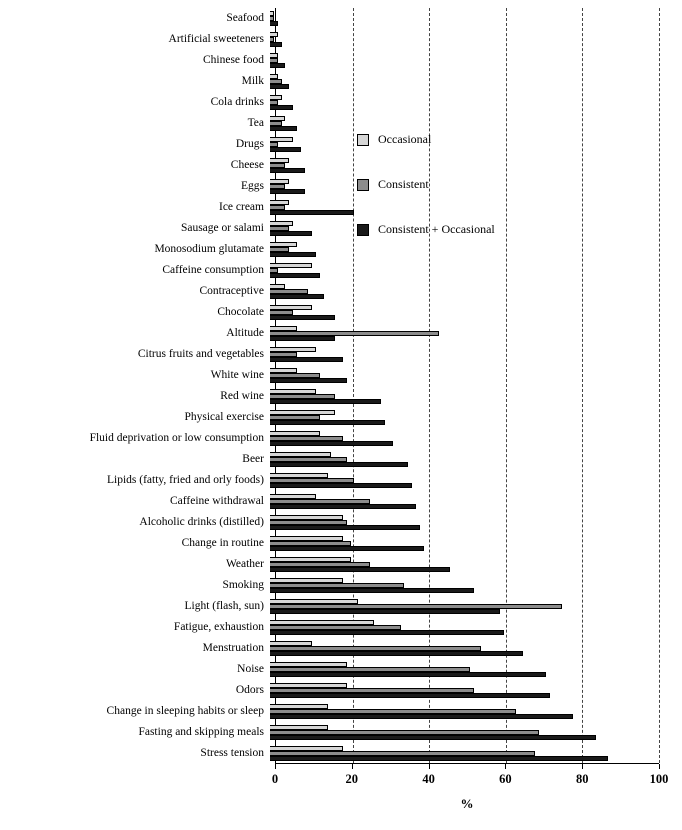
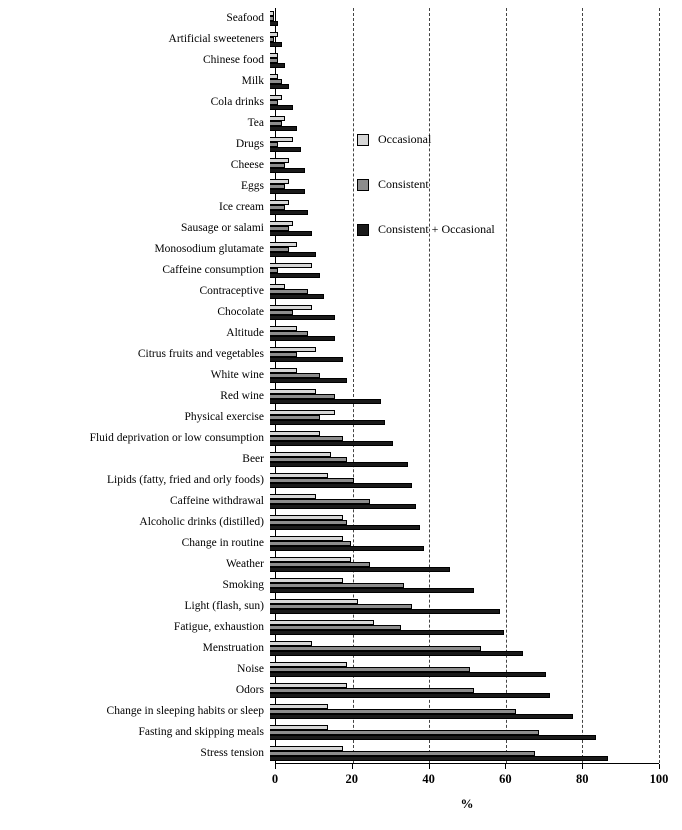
Consistent + Occasional/Ice cream: 22 -> 10
Consistent/Altitude: 44 -> 10
Consistent/Light (flash, sun): 76 -> 37
